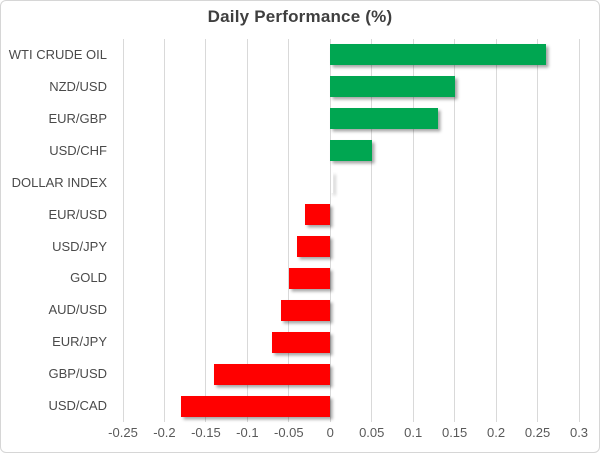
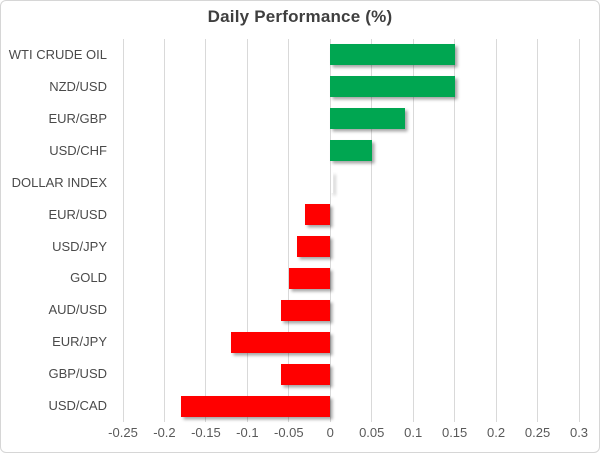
WTI CRUDE OIL: 0.26 -> 0.15
EUR/GBP: 0.13 -> 0.09
EUR/JPY: -0.07 -> -0.12
GBP/USD: -0.14 -> -0.06
